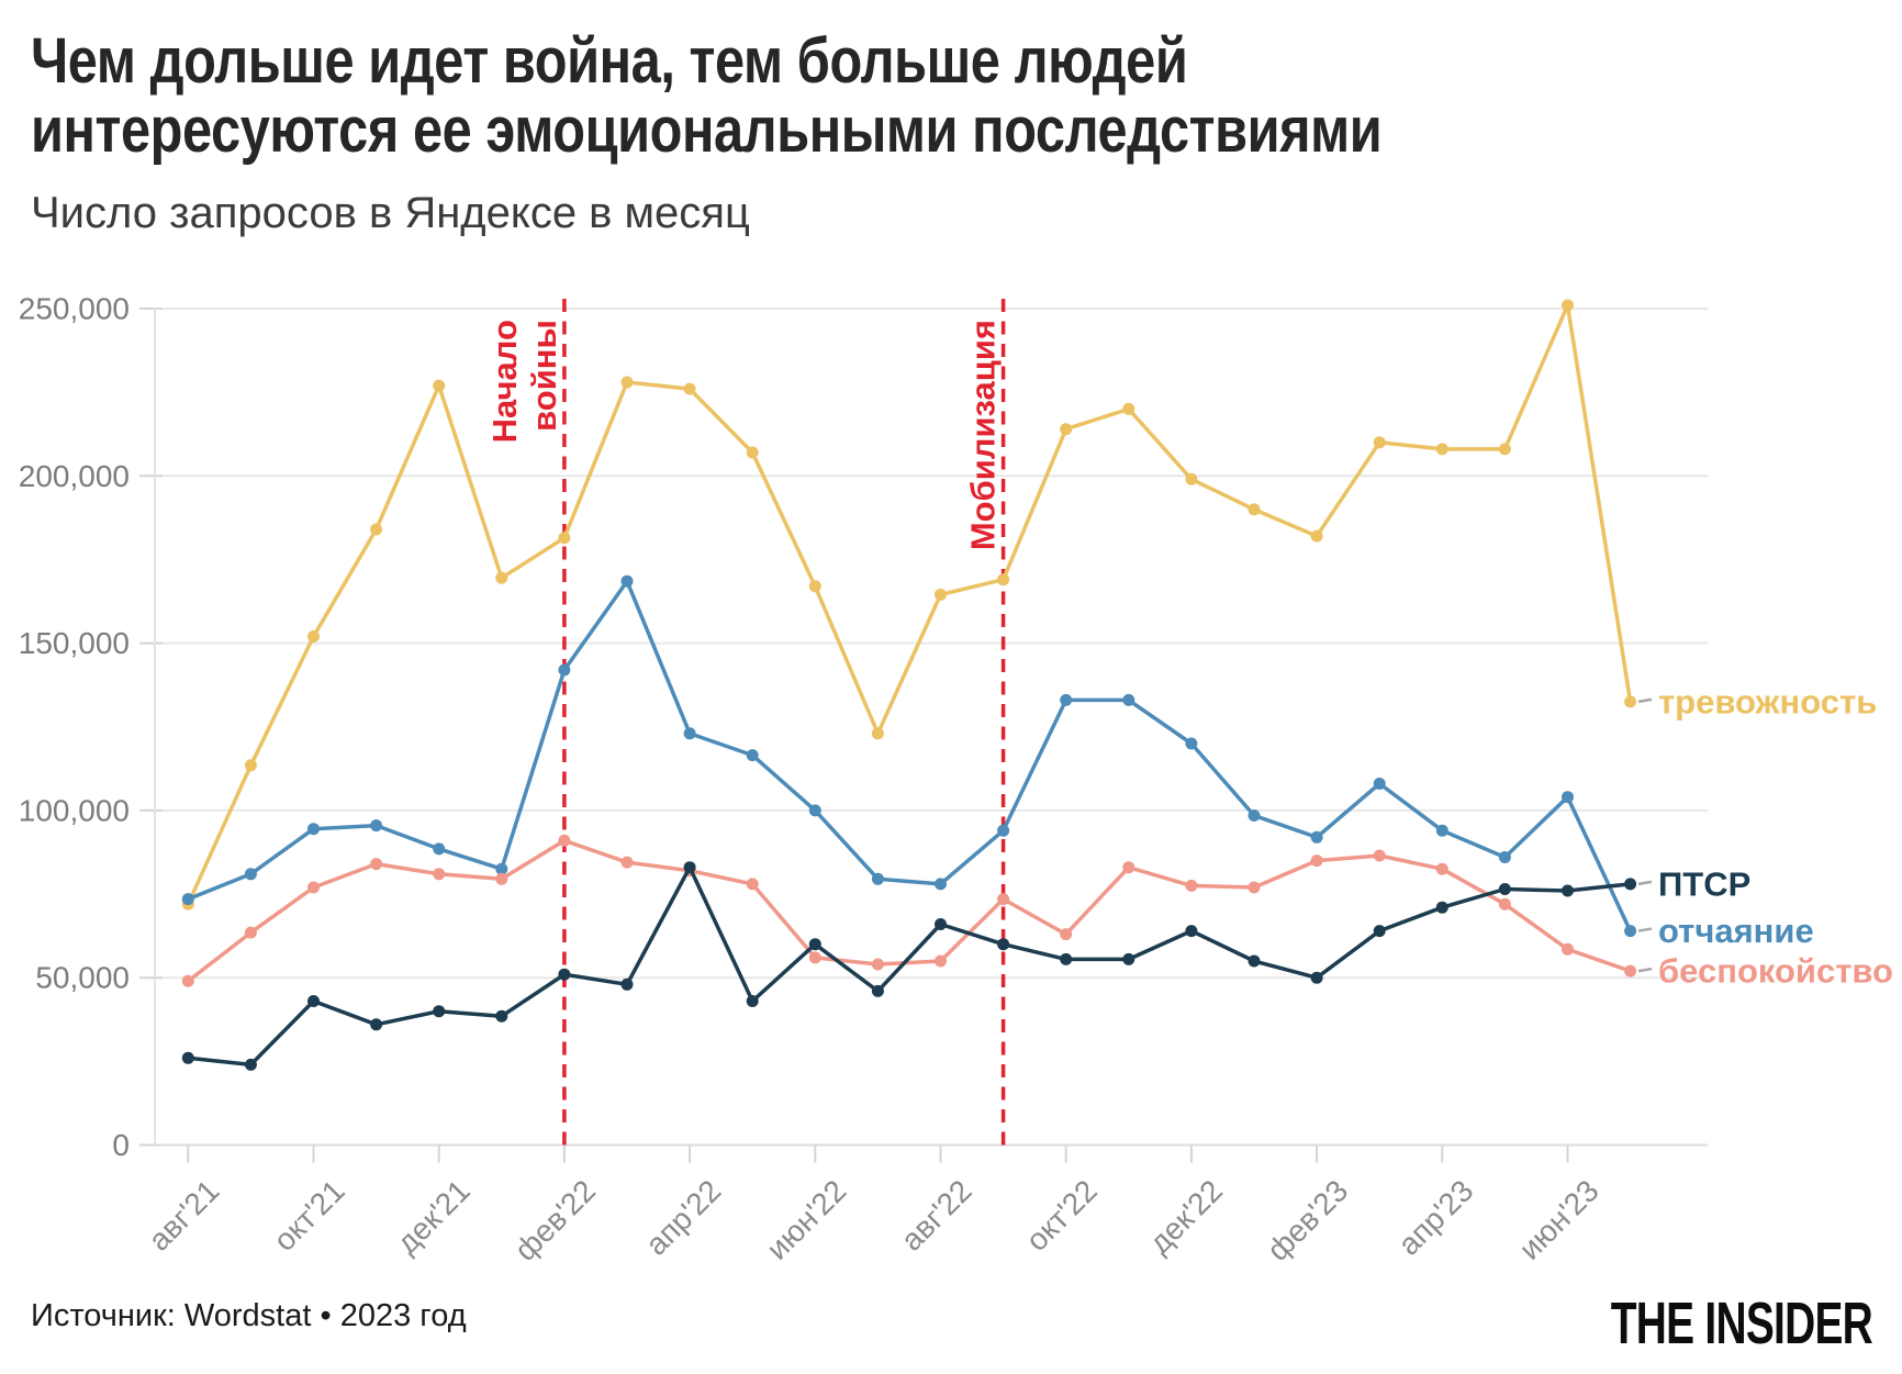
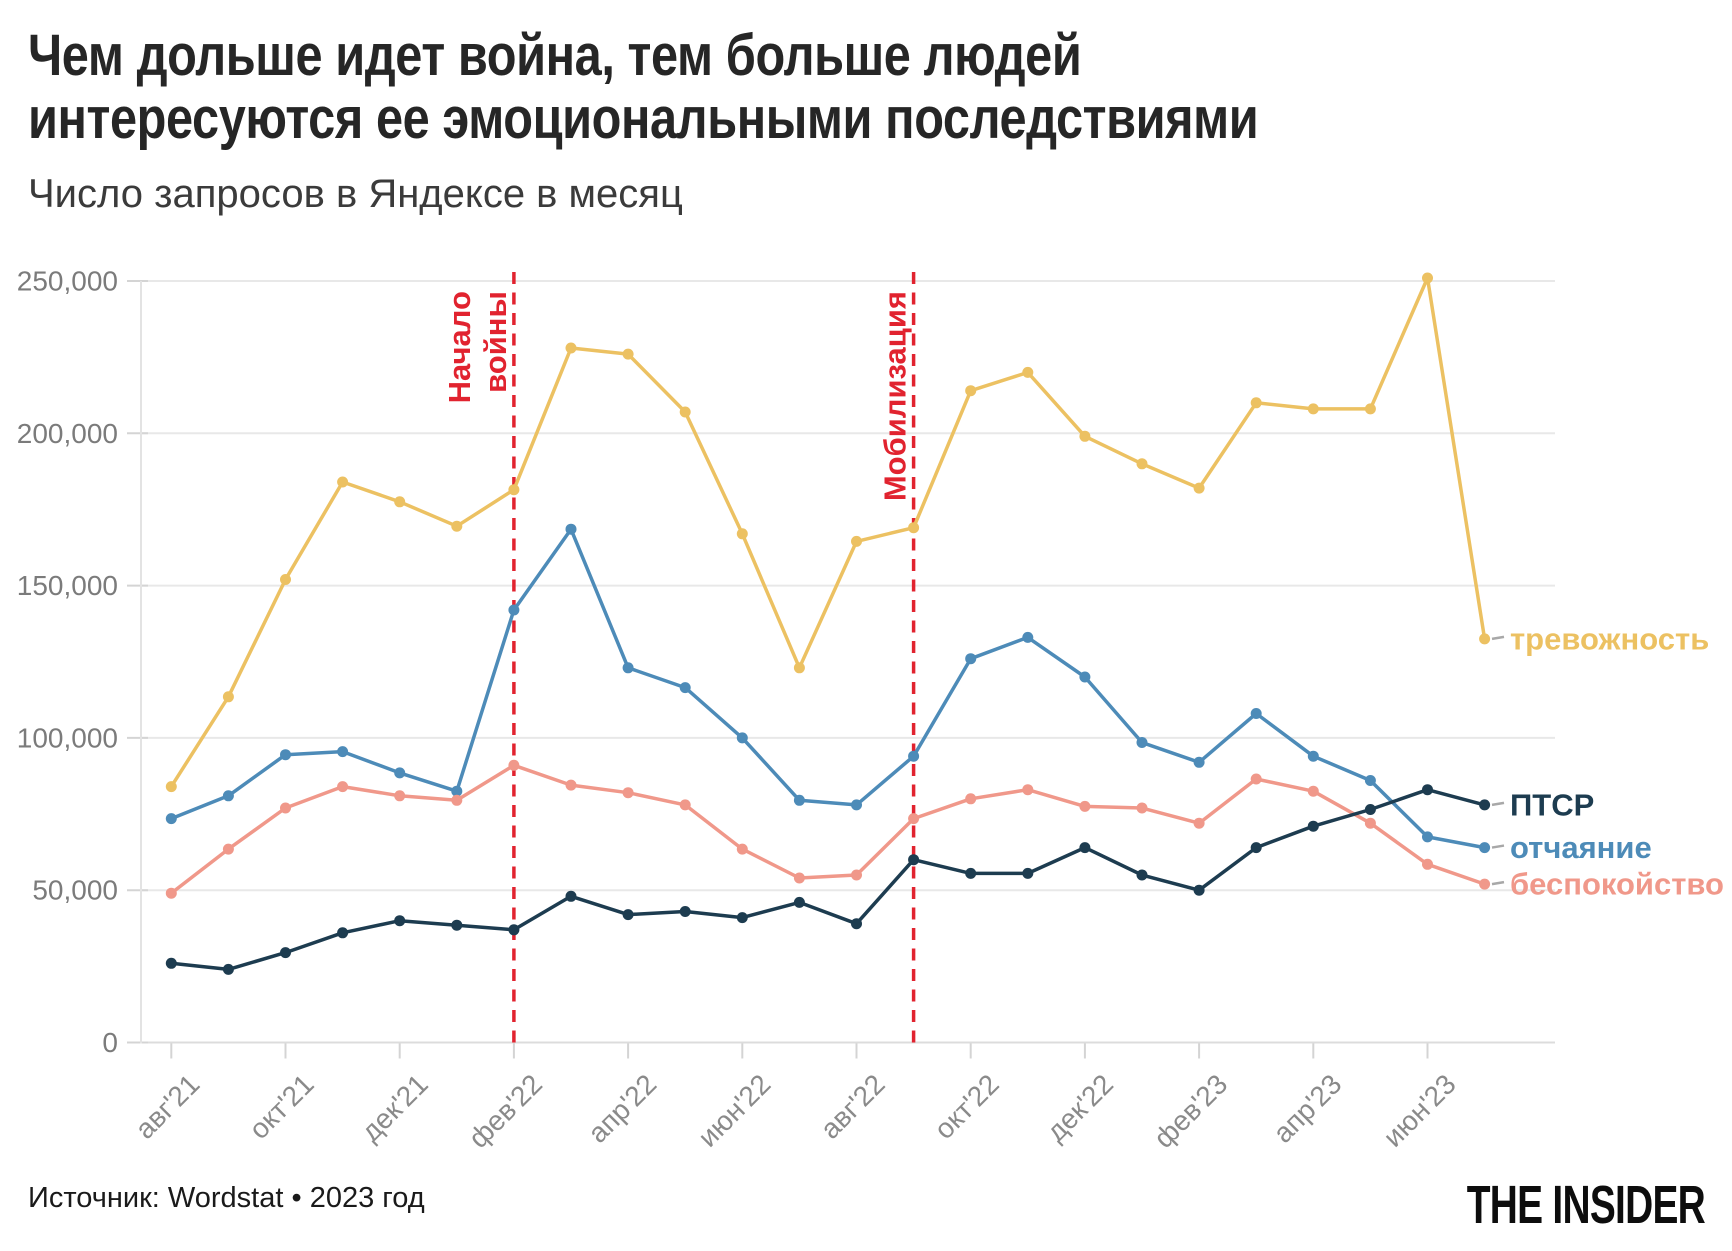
тревожность/авг'21: 72000 -> 84000
ПТСР/окт'21: 43000 -> 30000
тревожность/дек'21: 227000 -> 178000
ПТСР/фев'22: 51000 -> 37000
ПТСР/апр'22: 83000 -> 42000
беспокойство/июн'22: 56000 -> 64000
ПТСР/июн'22: 60000 -> 41000
ПТСР/авг'22: 66000 -> 39000
отчаяние/окт'22: 133000 -> 126000
беспокойство/окт'22: 63000 -> 80000
беспокойство/фев'23: 85000 -> 72000
отчаяние/июн'23: 104000 -> 68000
ПТСР/июн'23: 76000 -> 83000
